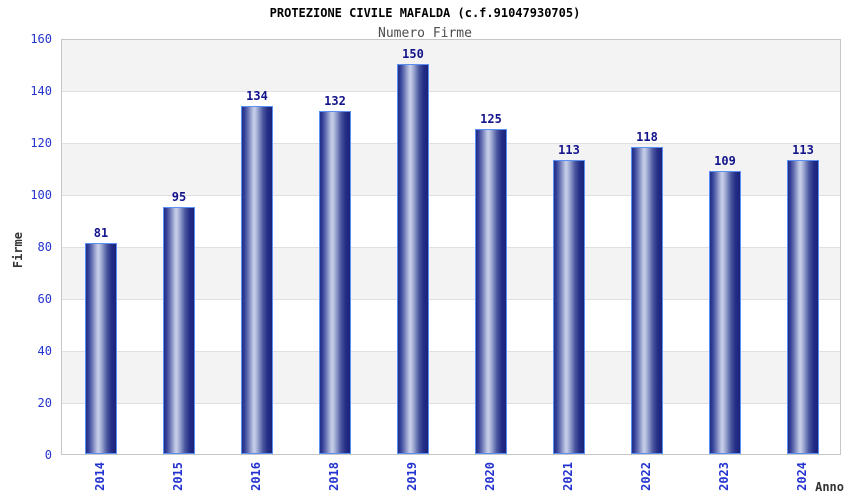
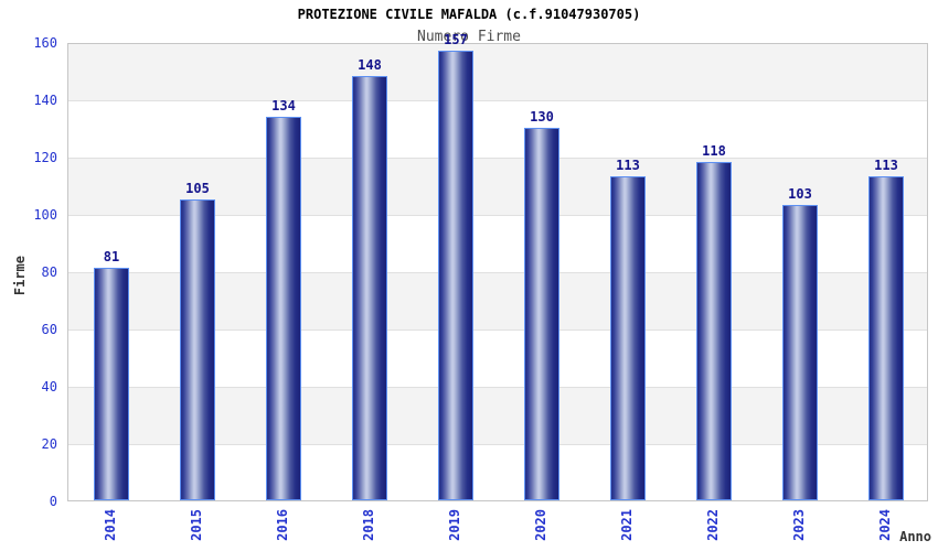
2015: 95 -> 105
2018: 132 -> 148
2019: 150 -> 157
2020: 125 -> 130
2023: 109 -> 103
